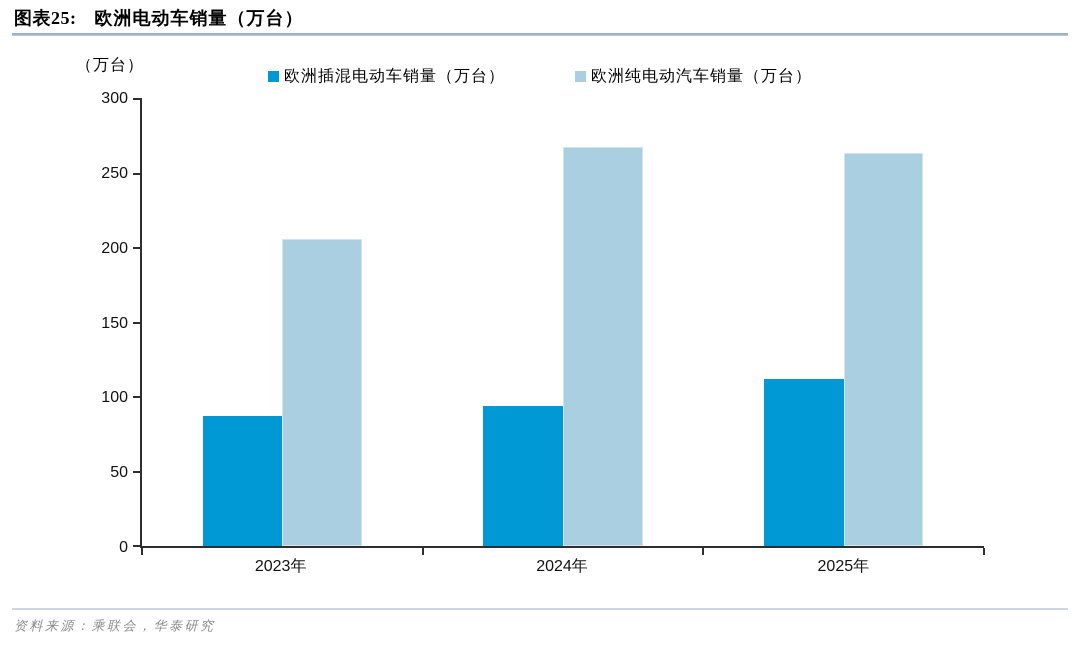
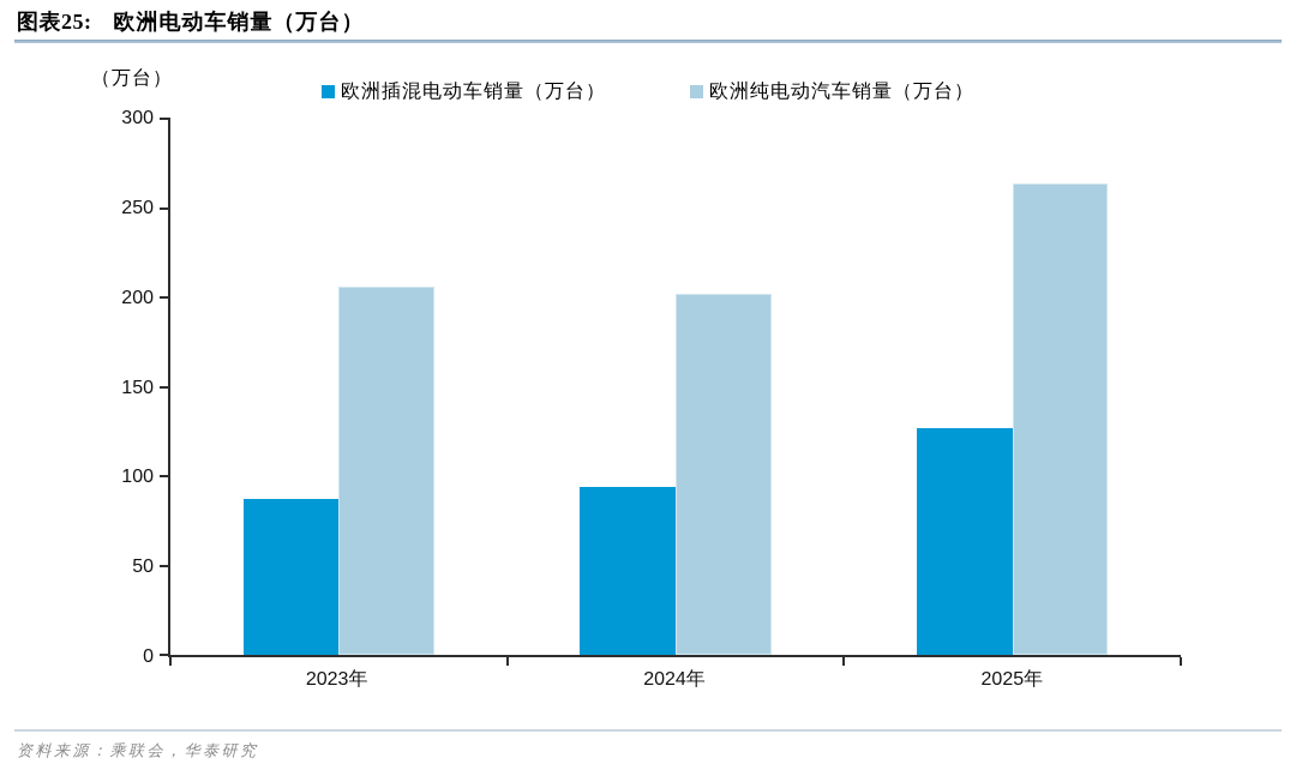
欧洲纯电动汽车销量（万台）/2024年: 268 -> 202
欧洲插混电动车销量（万台）/2025年: 112 -> 127
